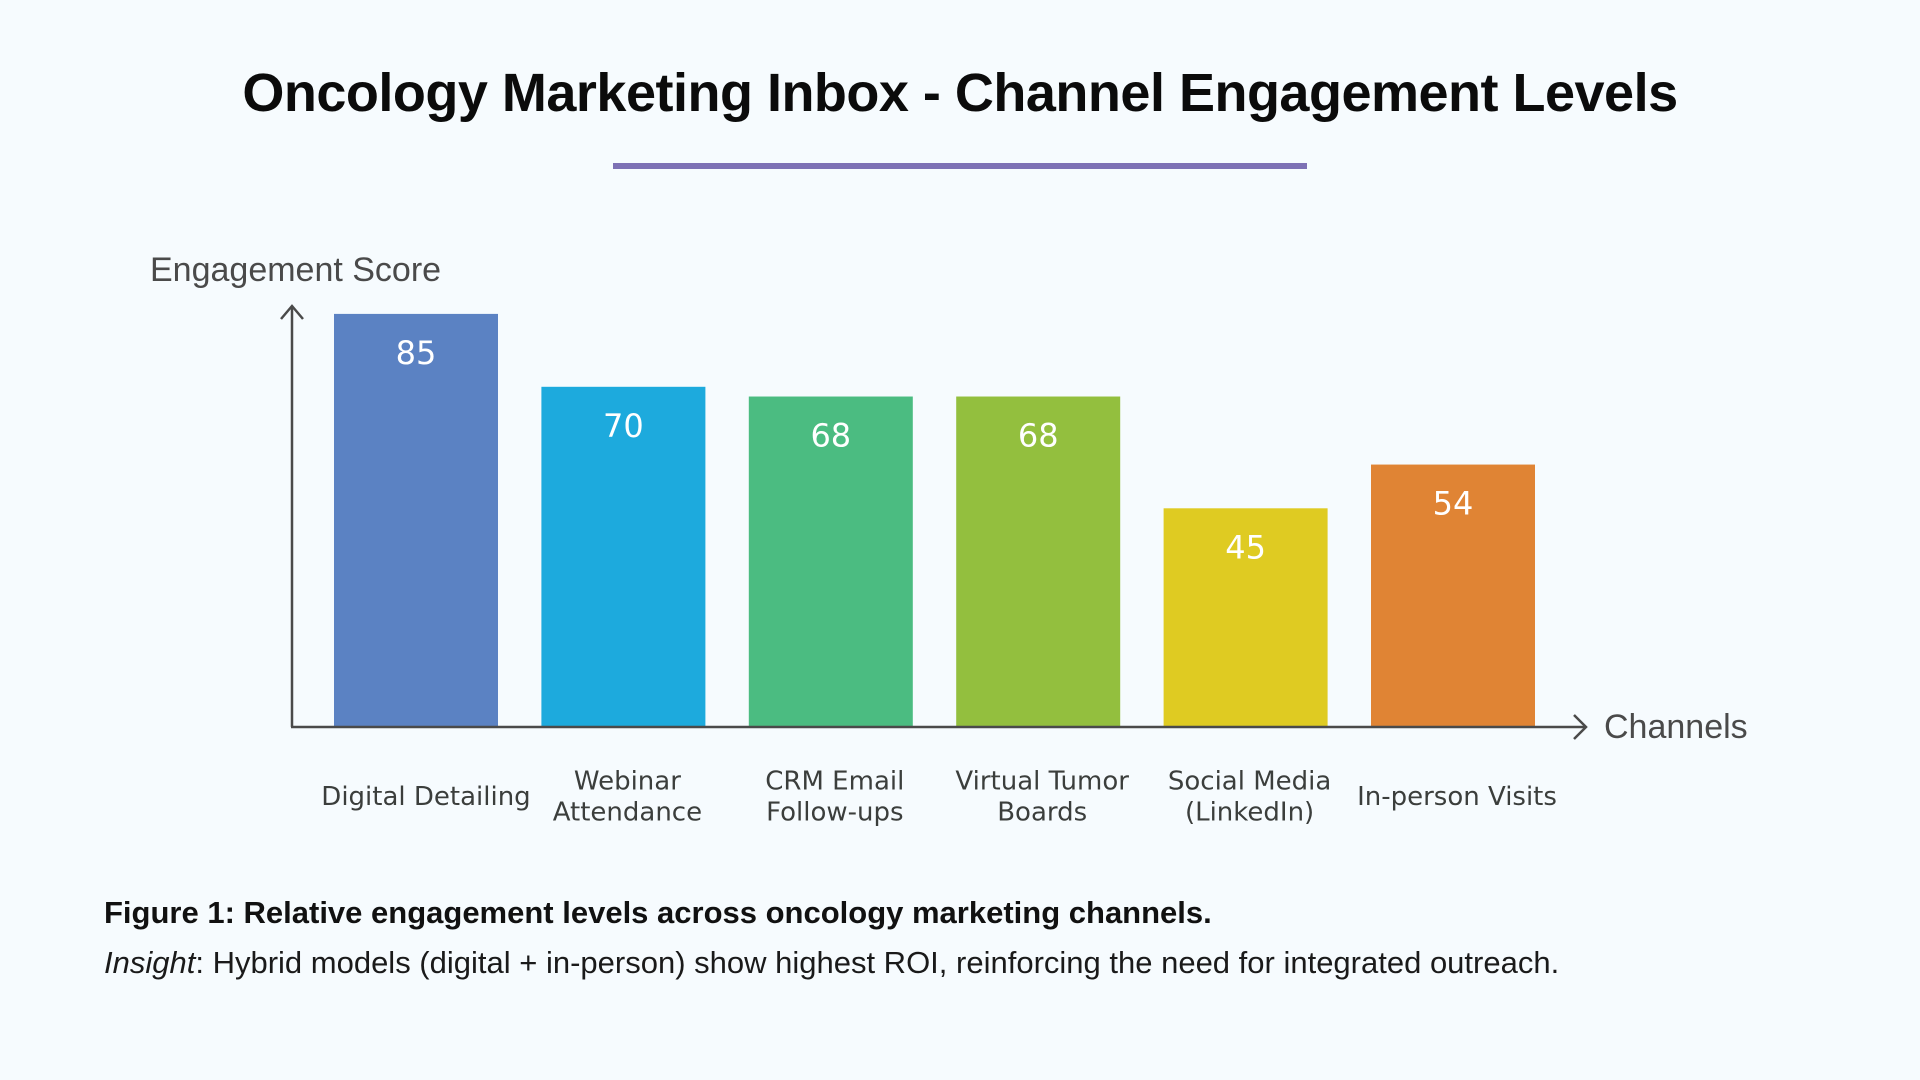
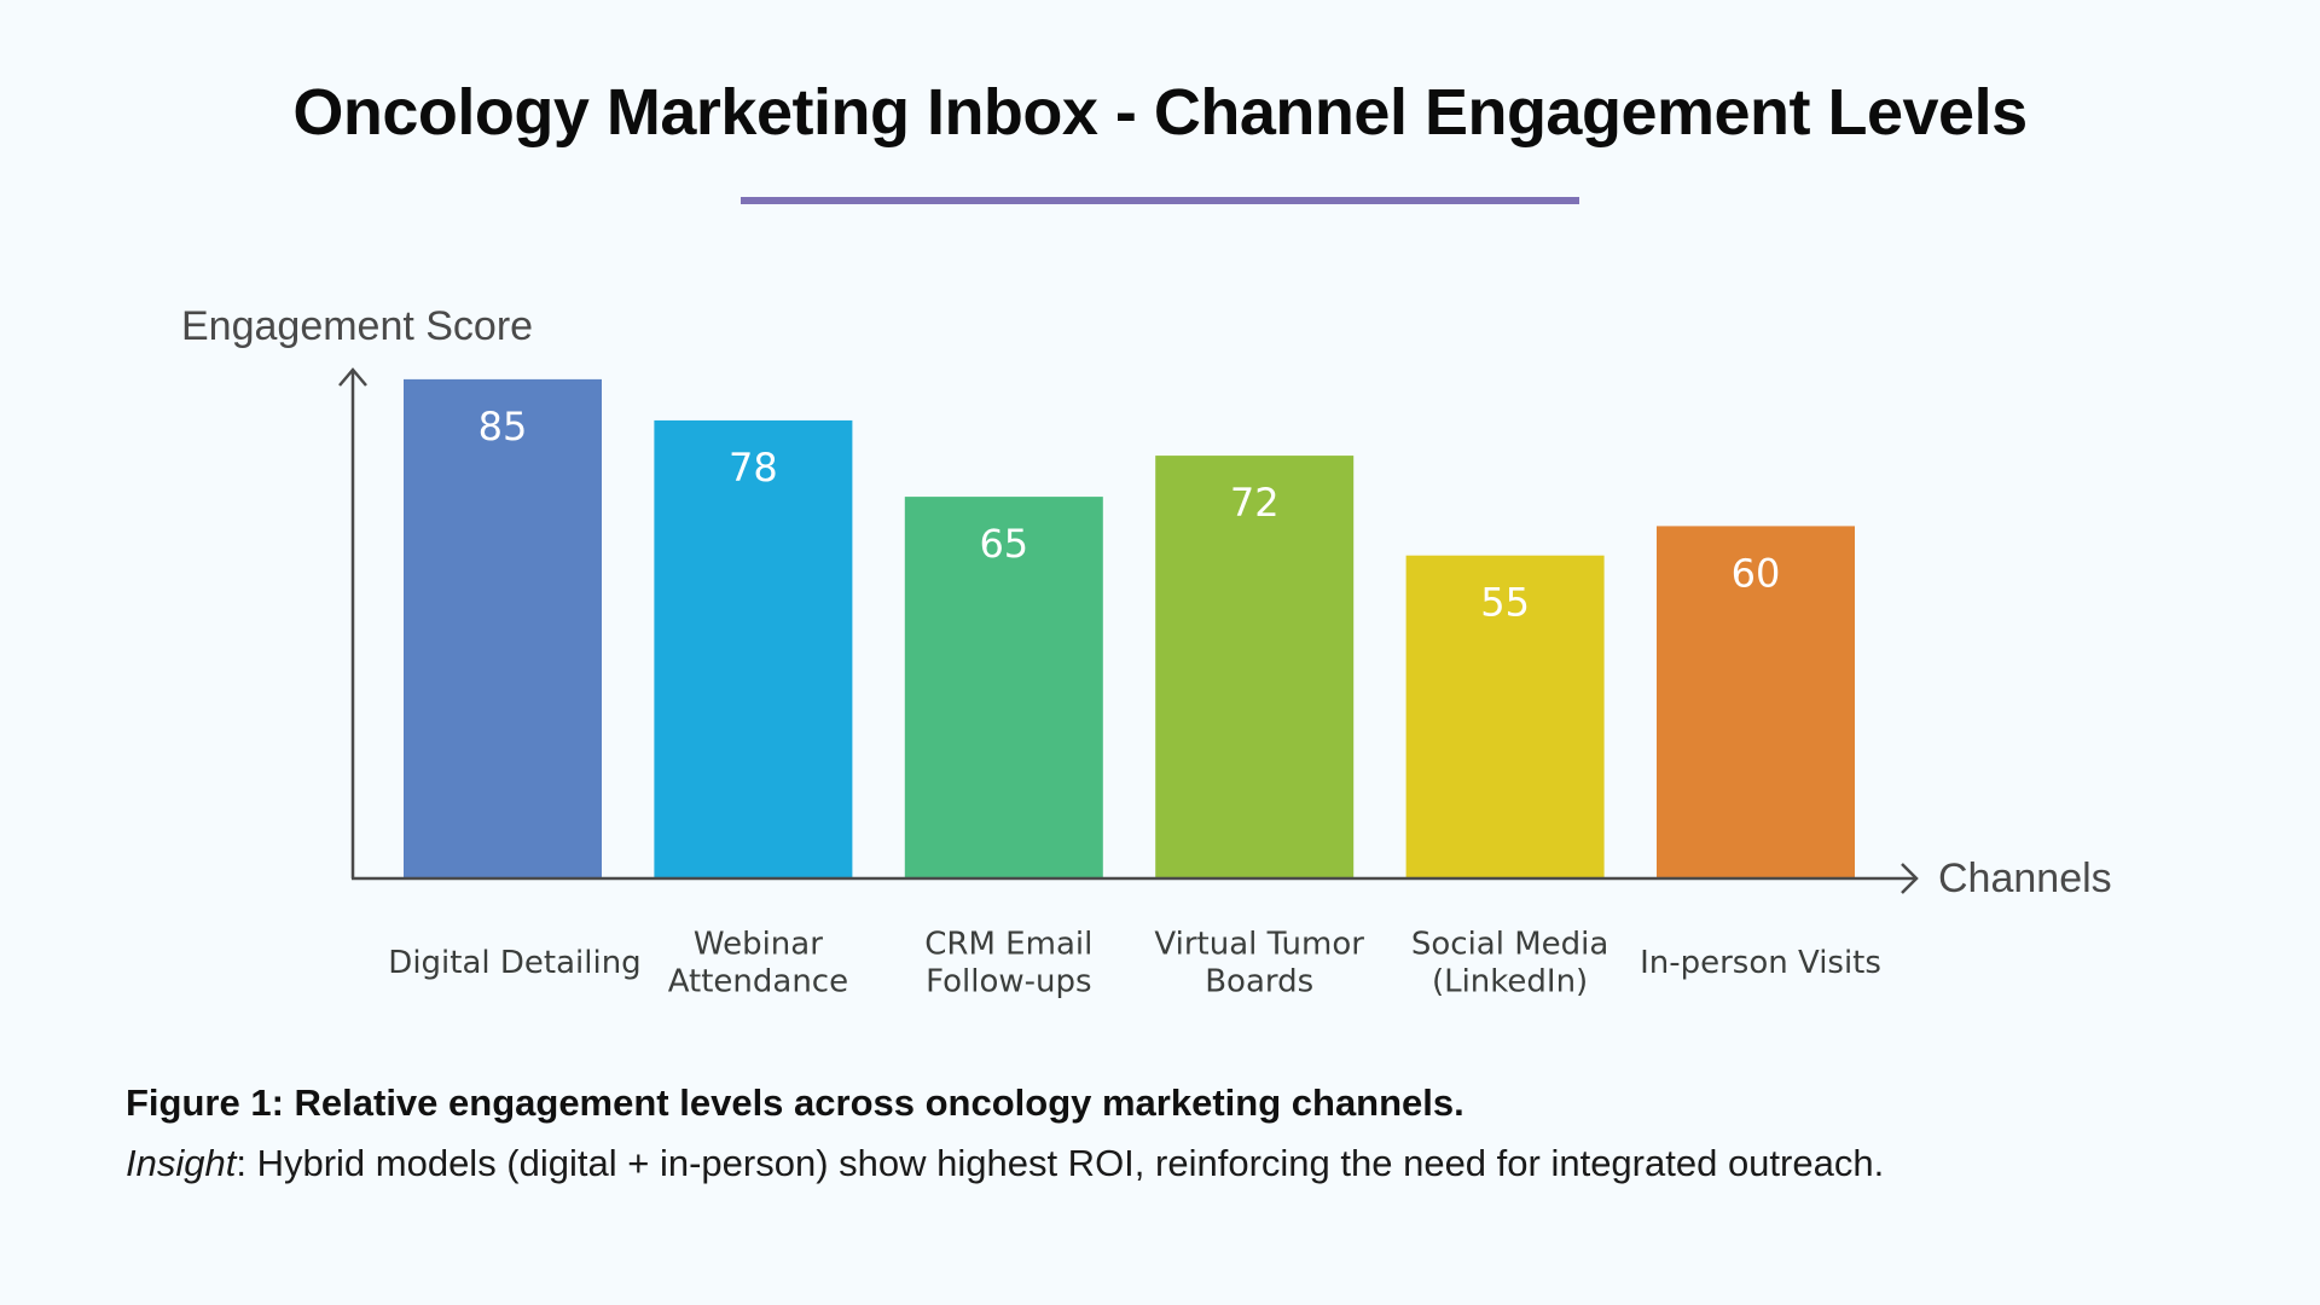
Webinar Attendance: 70 -> 78
CRM Email Follow-ups: 68 -> 65
Virtual Tumor Boards: 68 -> 72
Social Media (LinkedIn): 45 -> 55
In-person Visits: 54 -> 60
